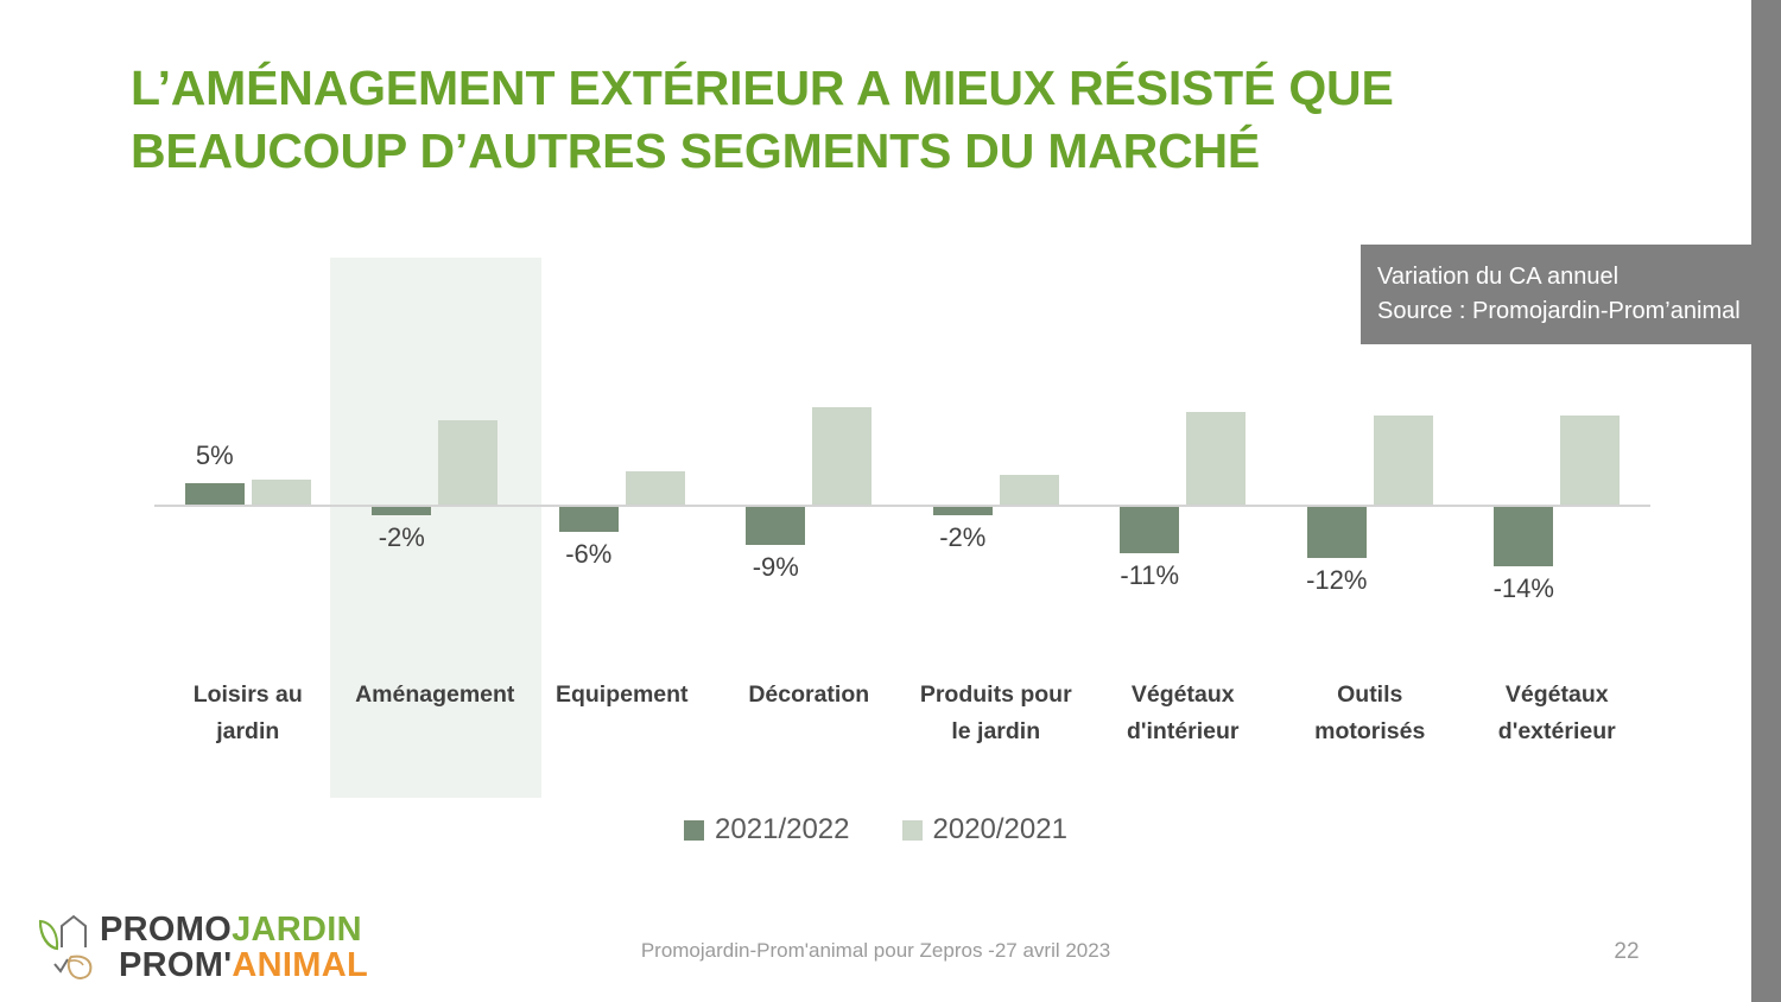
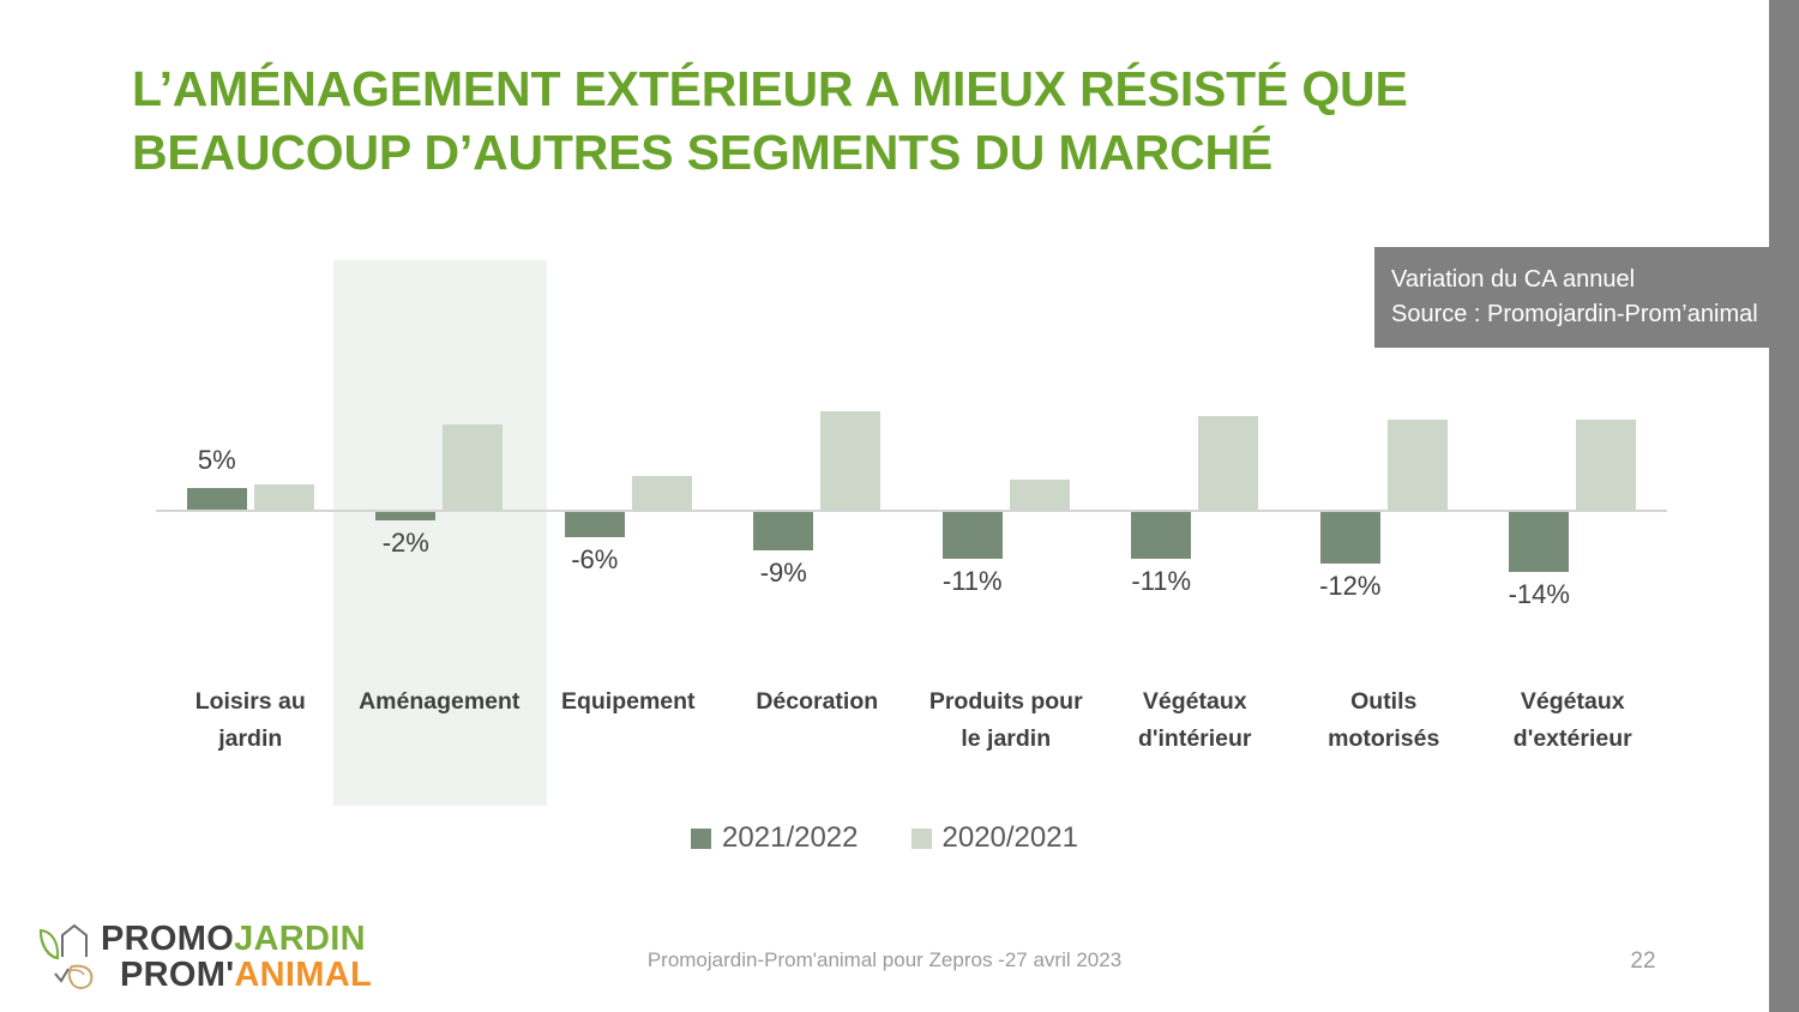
2021/2022/Produits pour le jardin: -2% -> -11%
